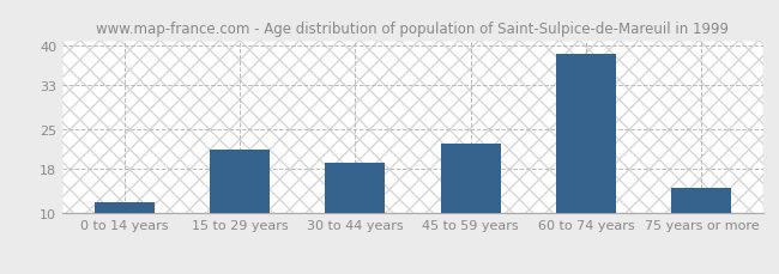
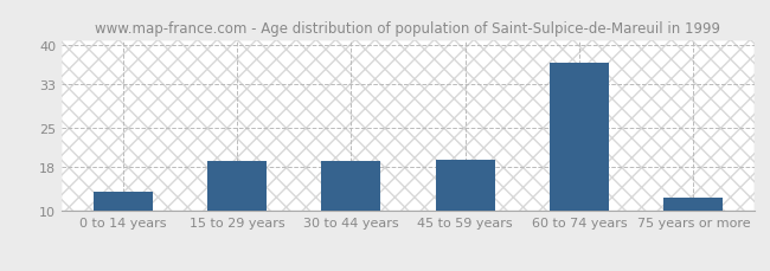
0 to 14 years: 12.0 -> 13.5
15 to 29 years: 21.5 -> 19.0
45 to 59 years: 22.5 -> 19.3
60 to 74 years: 38.5 -> 36.8
75 years or more: 14.5 -> 12.5
